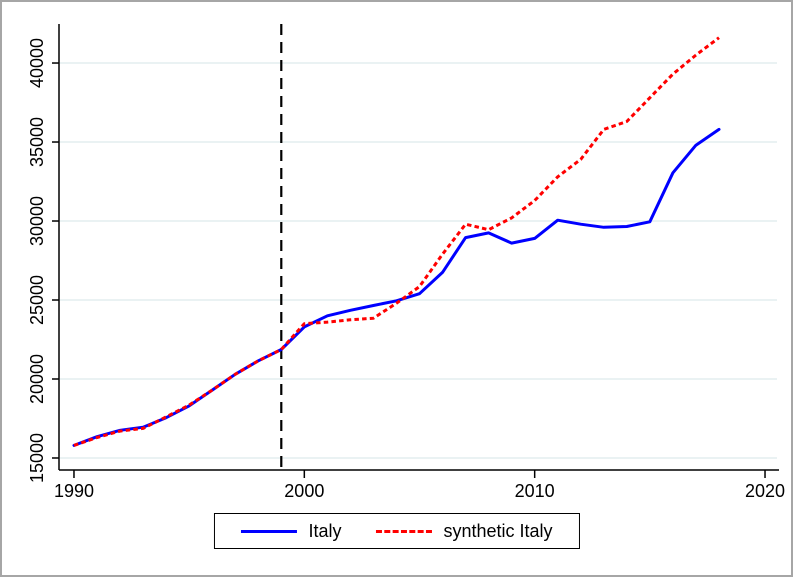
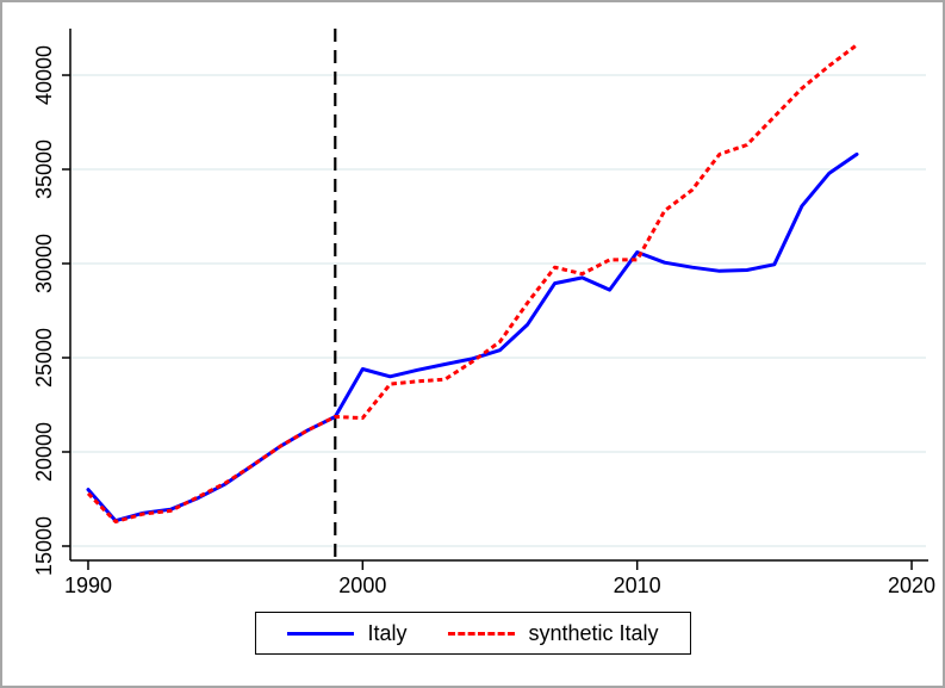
Italy/1990: 15800 -> 18000
synthetic Italy/1990: 15800 -> 17800
Italy/2000: 23300 -> 24400
synthetic Italy/2000: 23500 -> 21800
Italy/2010: 28900 -> 30600
synthetic Italy/2010: 31300 -> 30200
